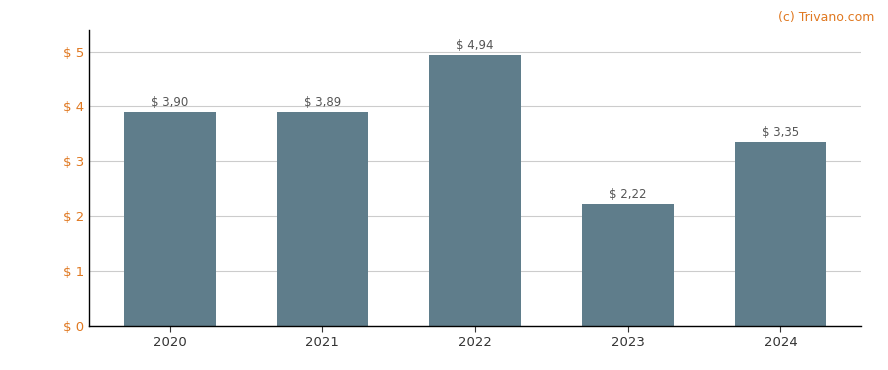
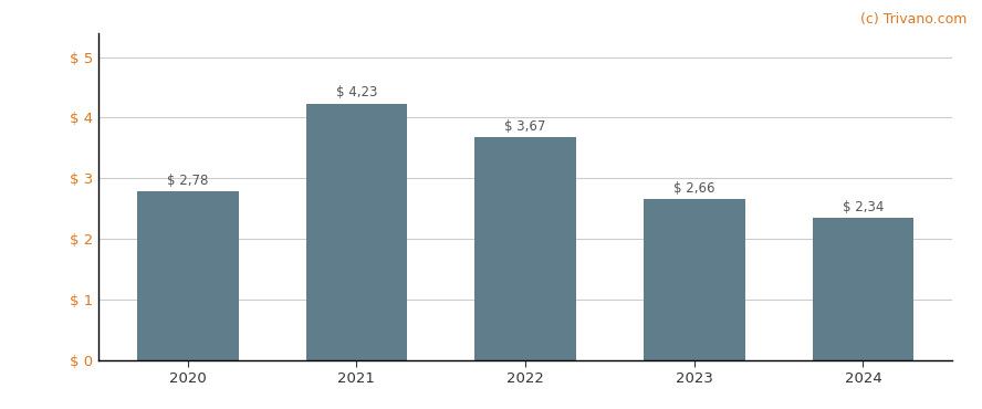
2020: 3,90 -> 2,78
2021: 3,89 -> 4,23
2022: 4,94 -> 3,67
2023: 2,22 -> 2,66
2024: 3,35 -> 2,34
